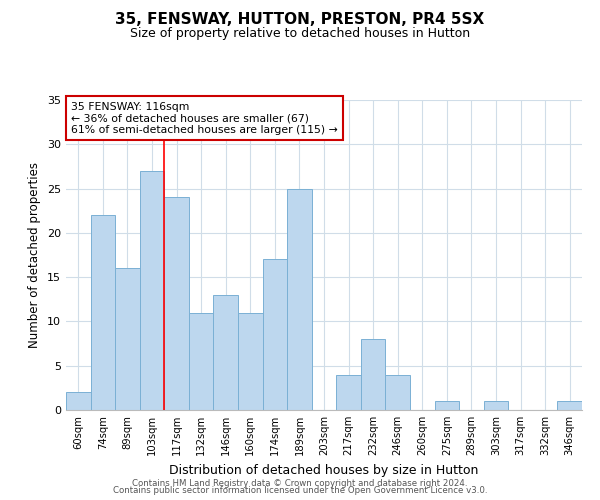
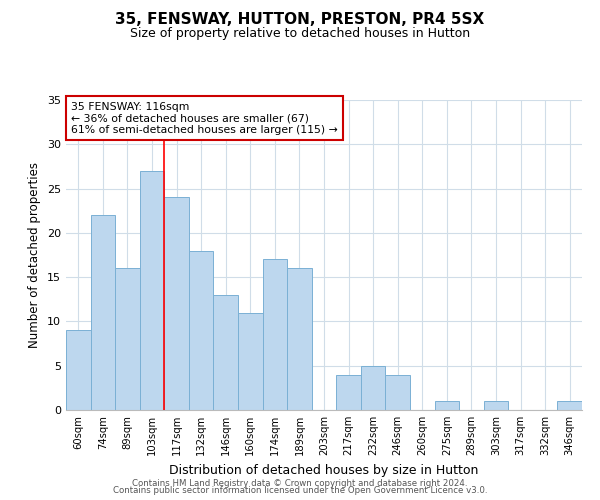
60sqm: 2 -> 9
132sqm: 11 -> 18
189sqm: 25 -> 16
232sqm: 8 -> 5
